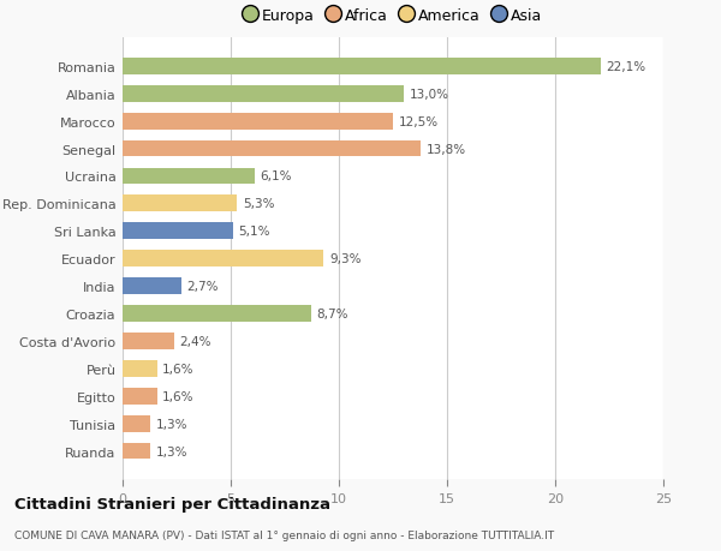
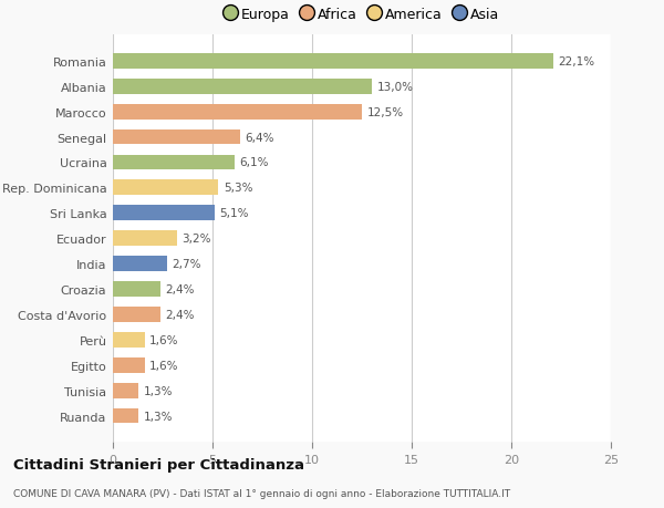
Senegal: 13,8% -> 6,4%
Ecuador: 9,3% -> 3,2%
Croazia: 8,7% -> 2,4%
